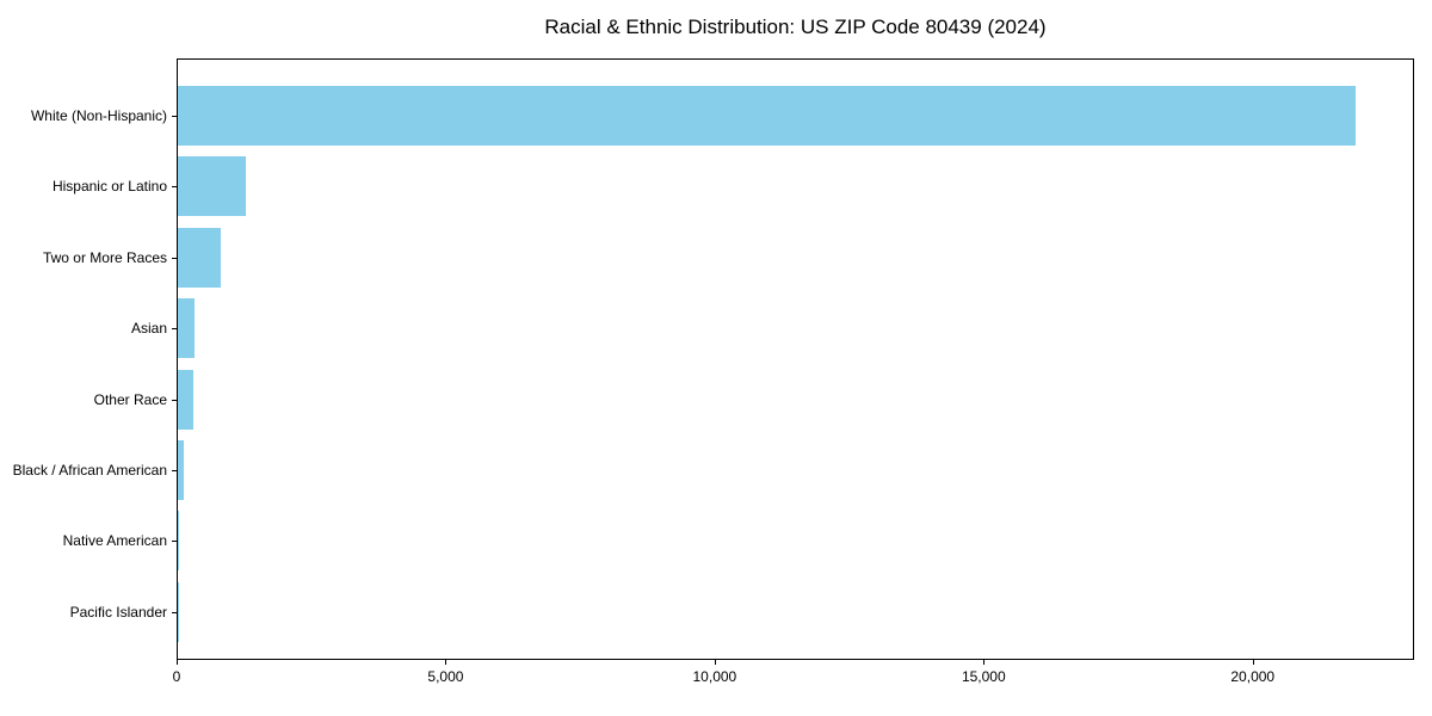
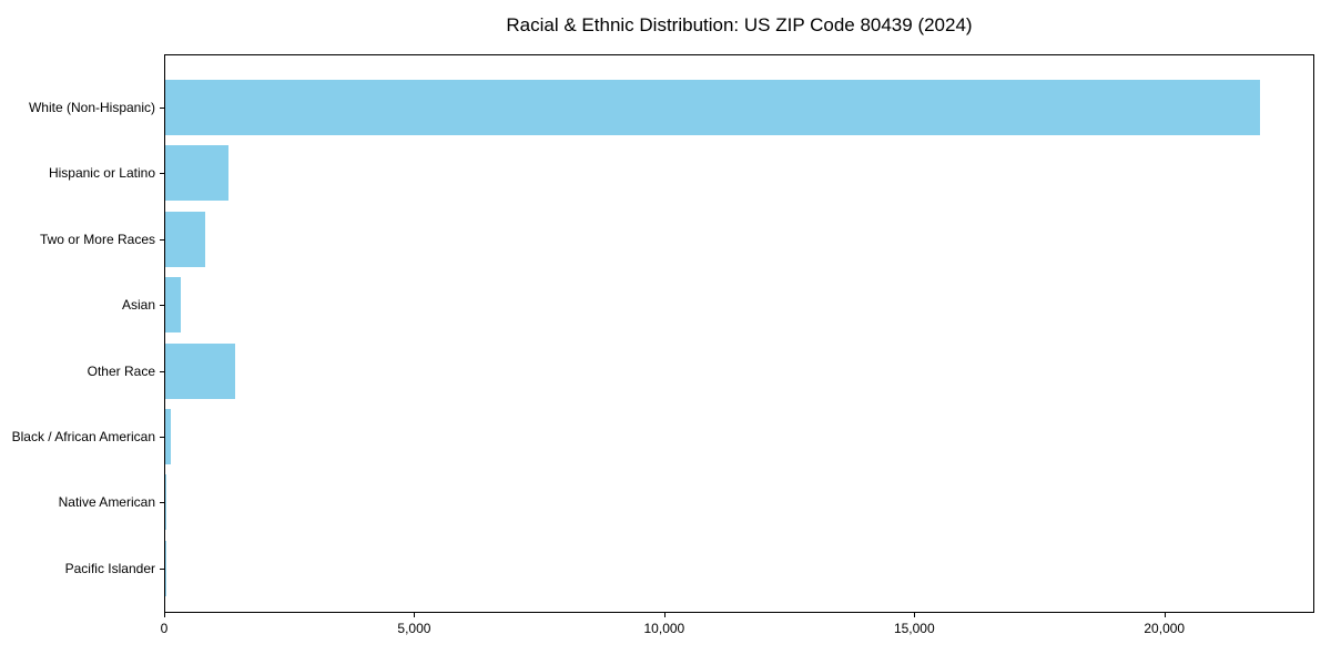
Other Race: 300 -> 1400
